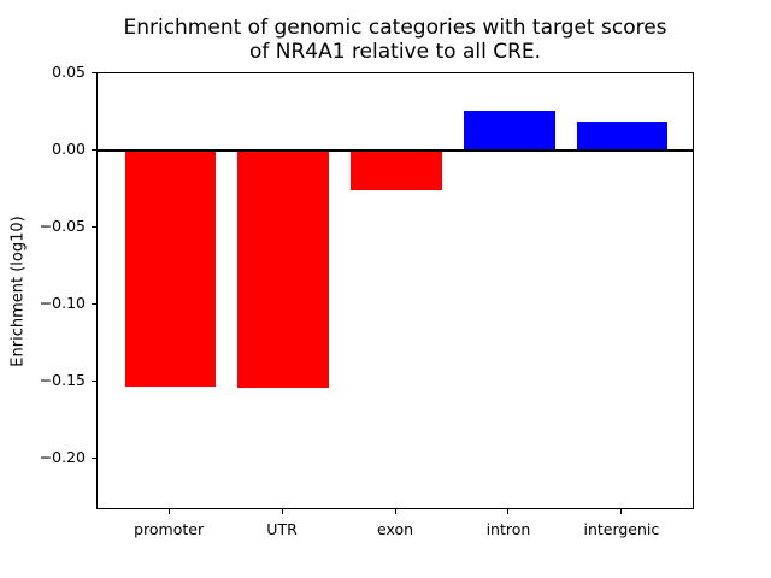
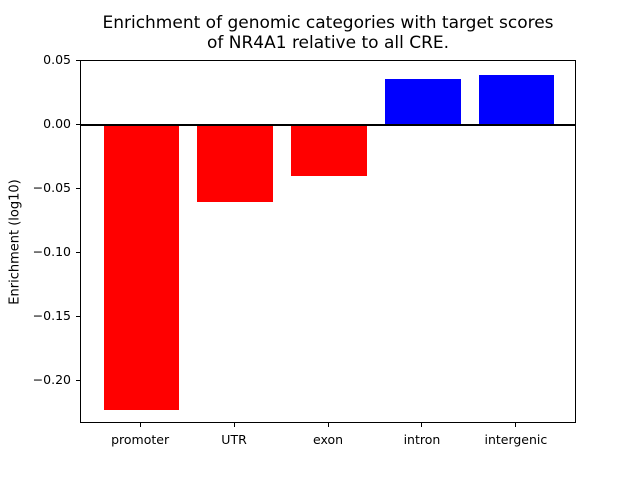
promoter: -0.153 -> -0.223
UTR: -0.154 -> -0.060
exon: -0.026 -> -0.040
intron: 0.026 -> 0.036
intergenic: 0.019 -> 0.039
